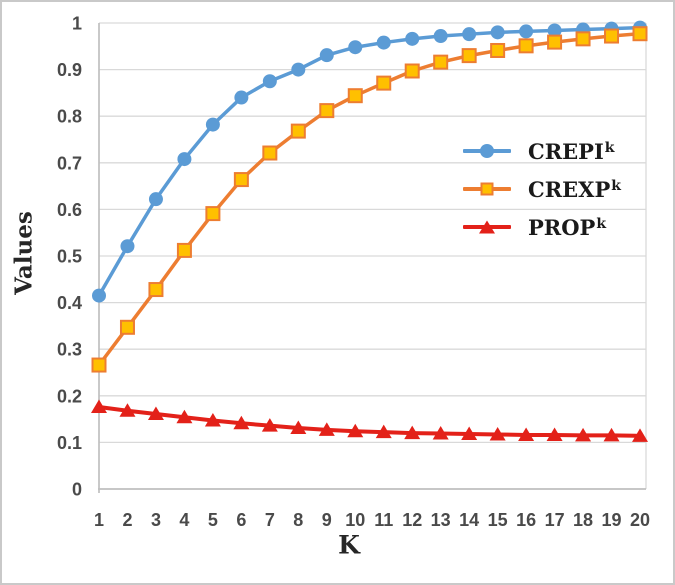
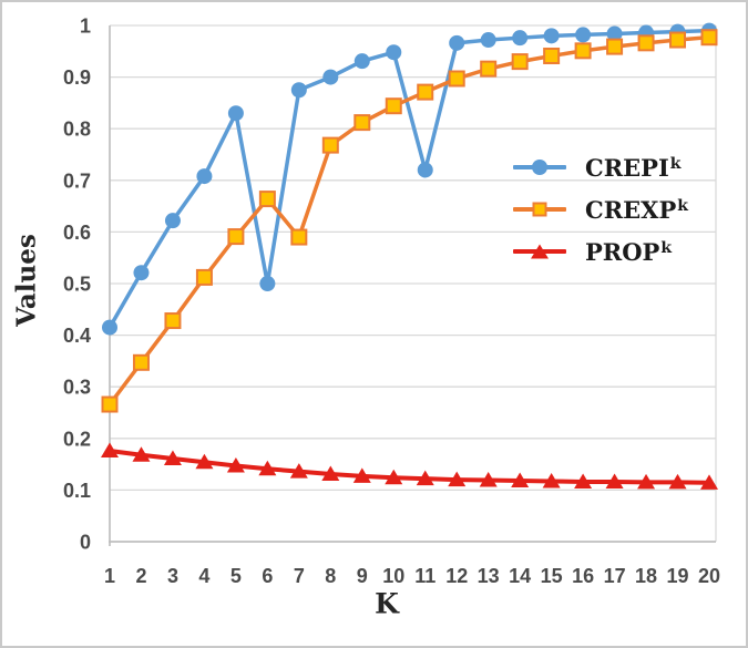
CREPI/5: 0.78 -> 0.83
CREPI/6: 0.84 -> 0.50
CREXP/7: 0.72 -> 0.59
CREPI/11: 0.96 -> 0.72
